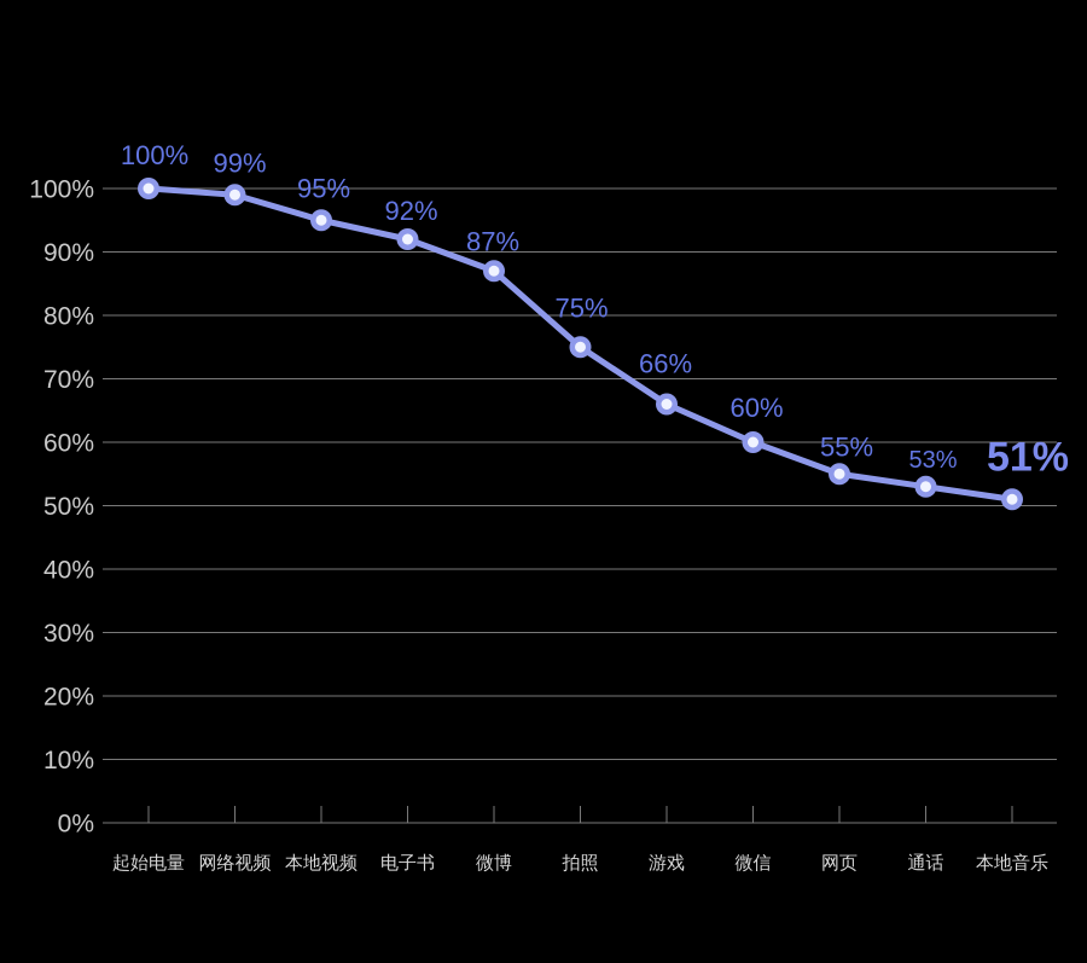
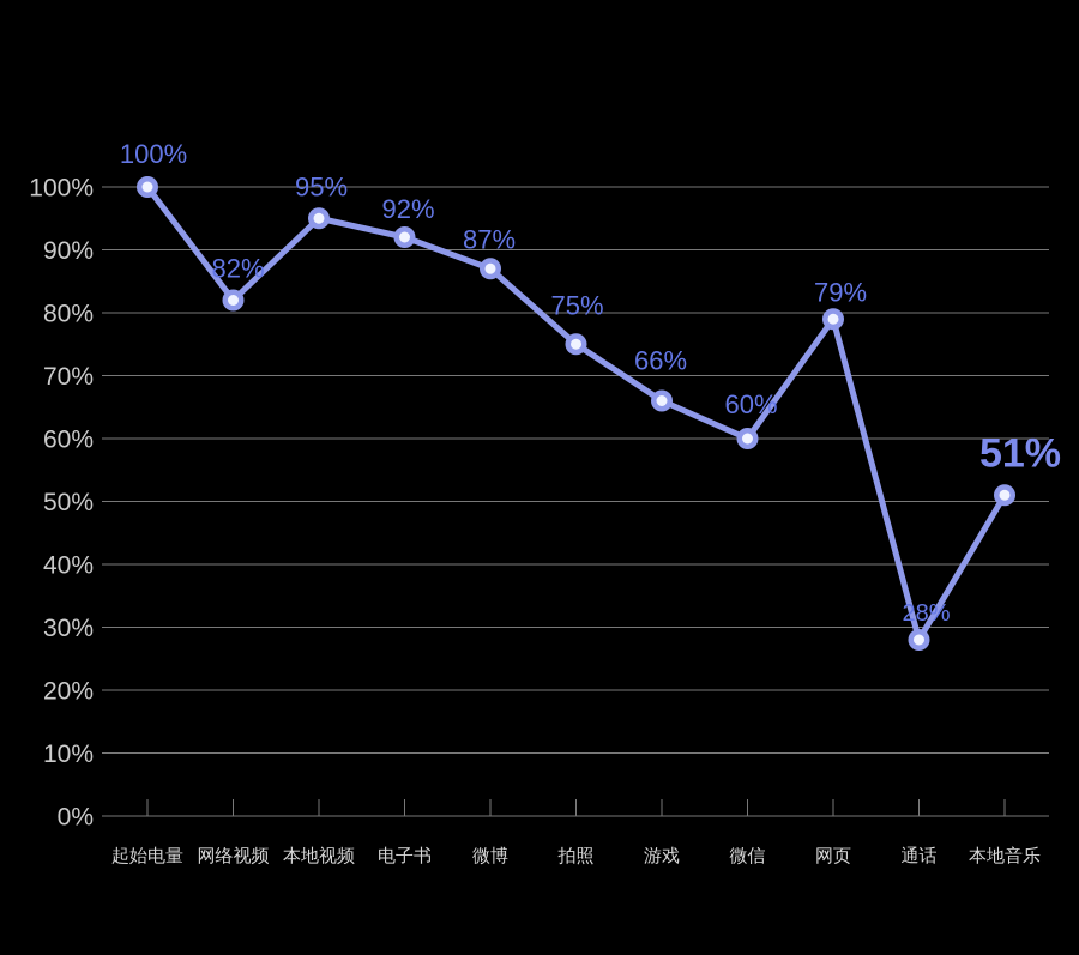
网络视频: 99% -> 82%
网页: 55% -> 79%
通话: 53% -> 28%
